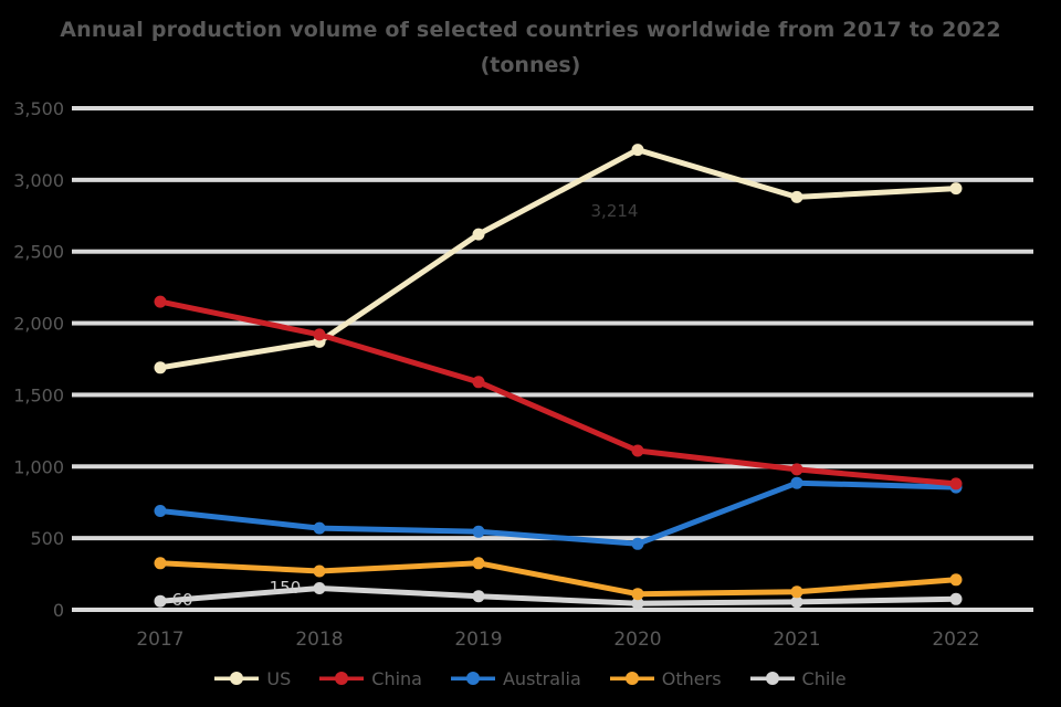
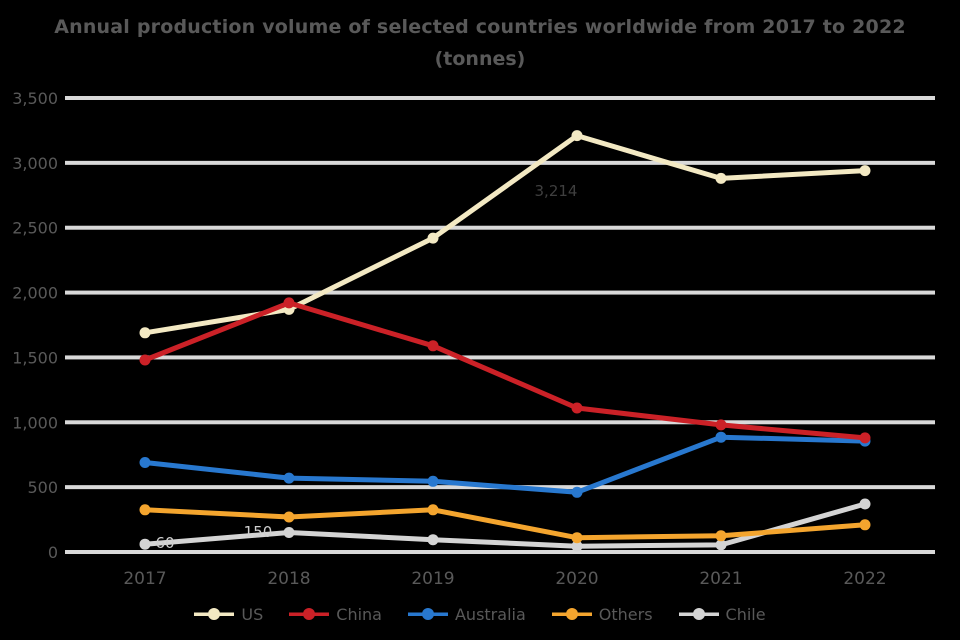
China/2017: 2150 -> 1480
US/2019: 2620 -> 2420
Chile/2022: 80 -> 370
